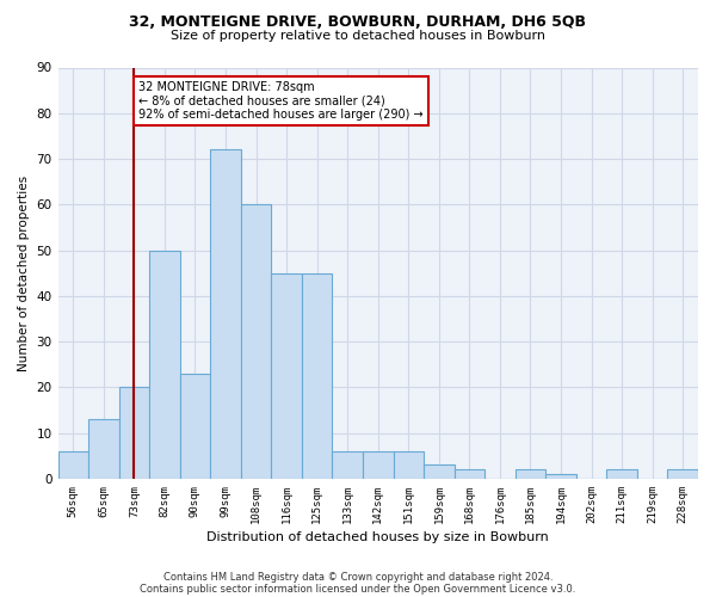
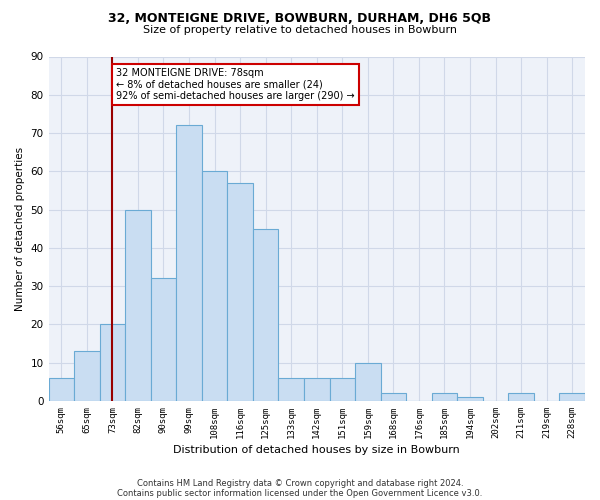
90sqm: 23 -> 32
116sqm: 45 -> 57
159sqm: 3 -> 10
